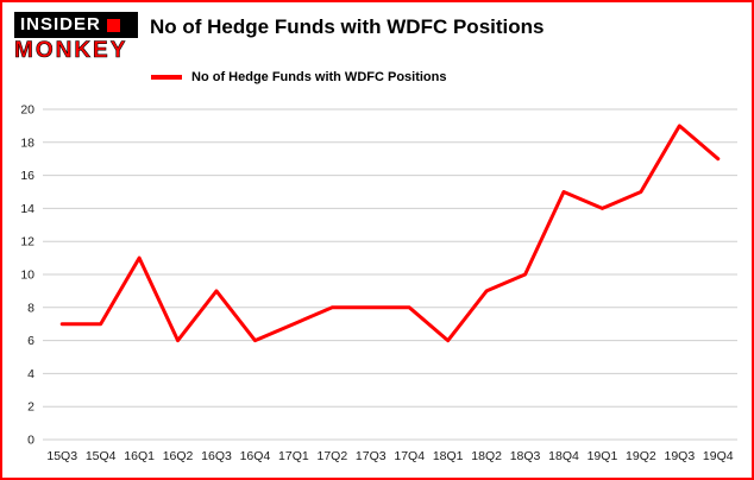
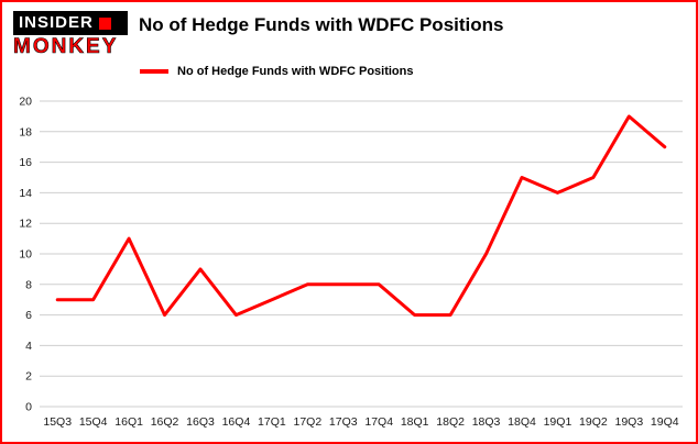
18Q2: 9 -> 6
